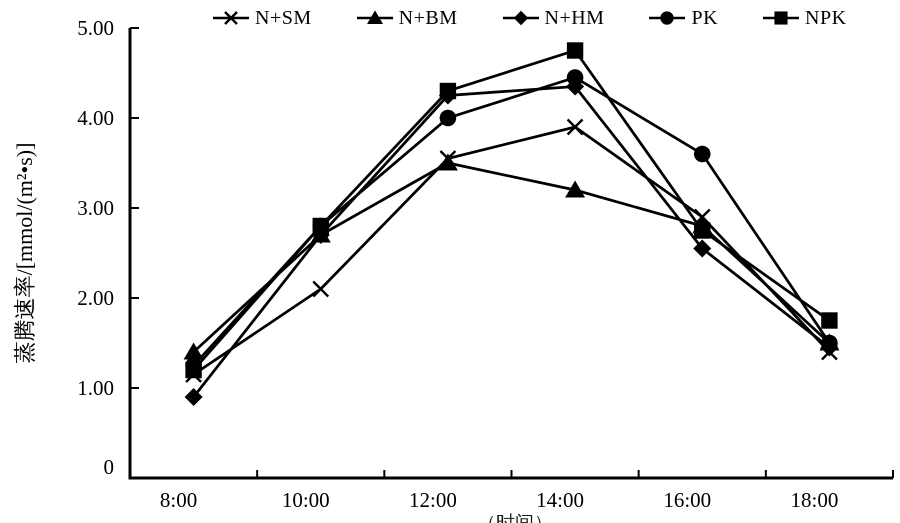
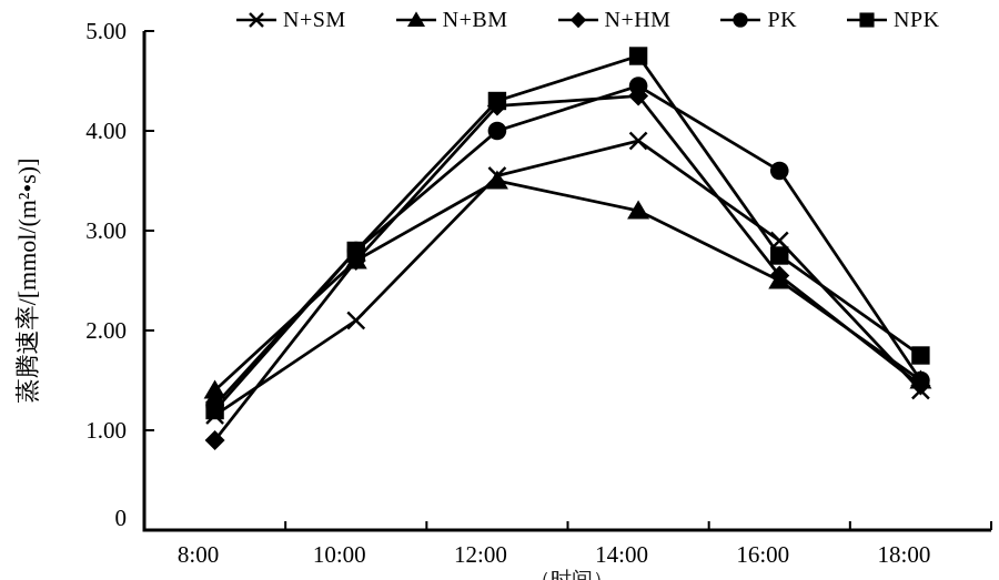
N+BM/16:00: 2.8 -> 2.5
